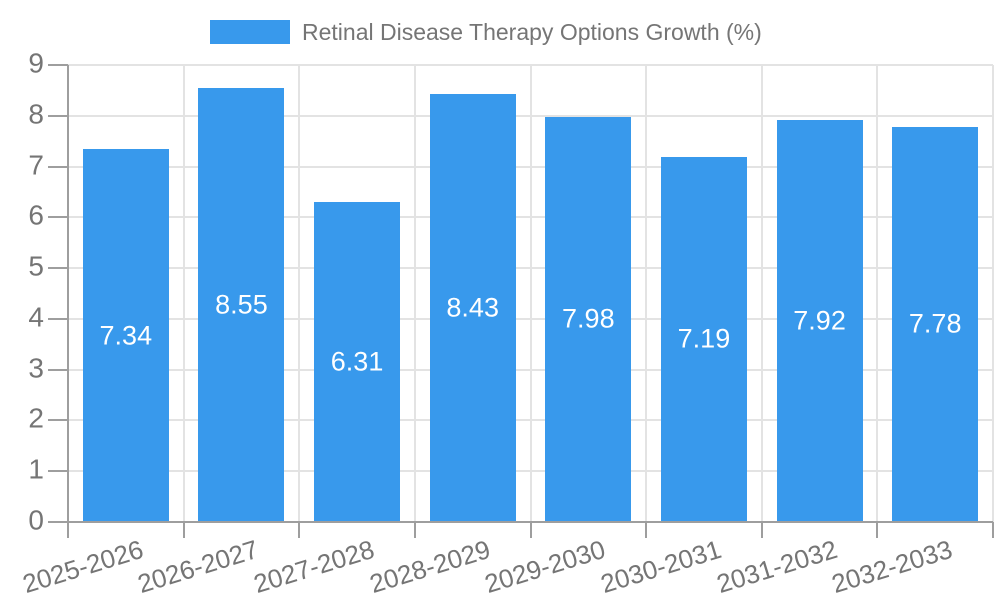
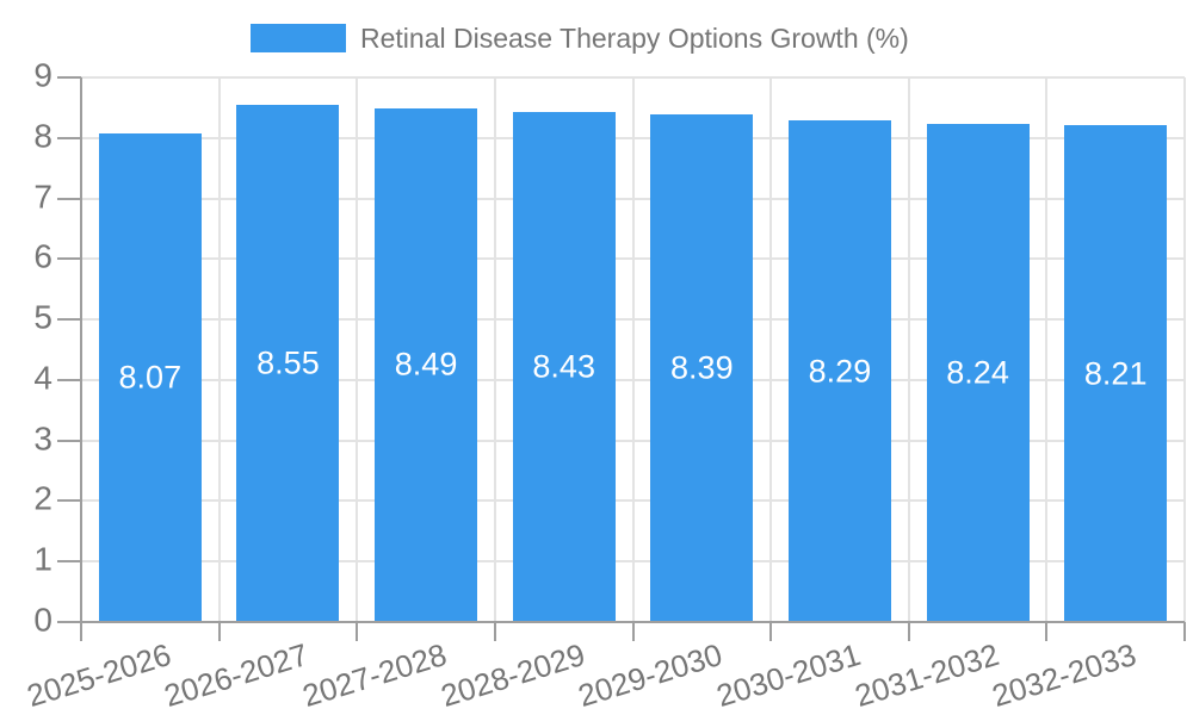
2025-2026: 7.34 -> 8.07
2027-2028: 6.31 -> 8.49
2029-2030: 7.98 -> 8.39
2030-2031: 7.19 -> 8.29
2031-2032: 7.92 -> 8.24
2032-2033: 7.78 -> 8.21
